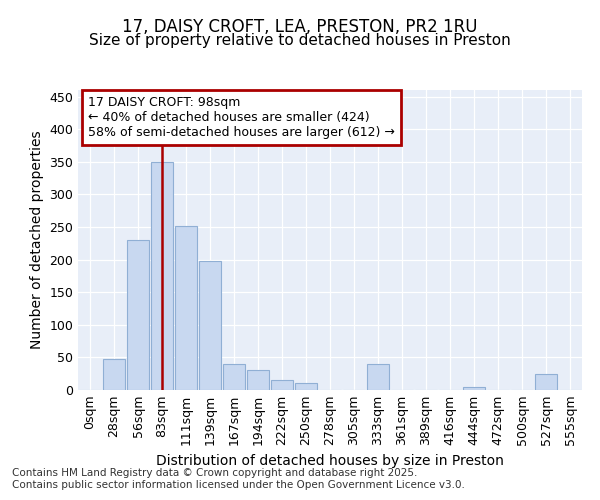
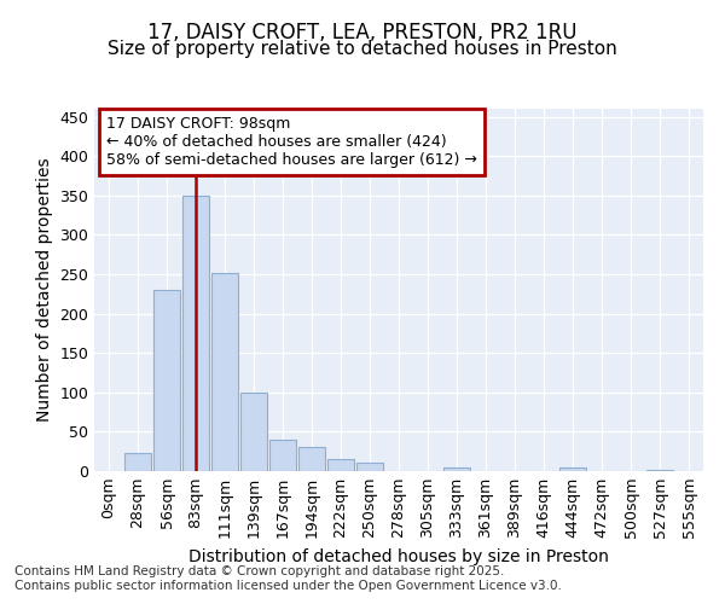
28sqm: 48 -> 23
139sqm: 198 -> 100
333sqm: 40 -> 5
527sqm: 24 -> 2
